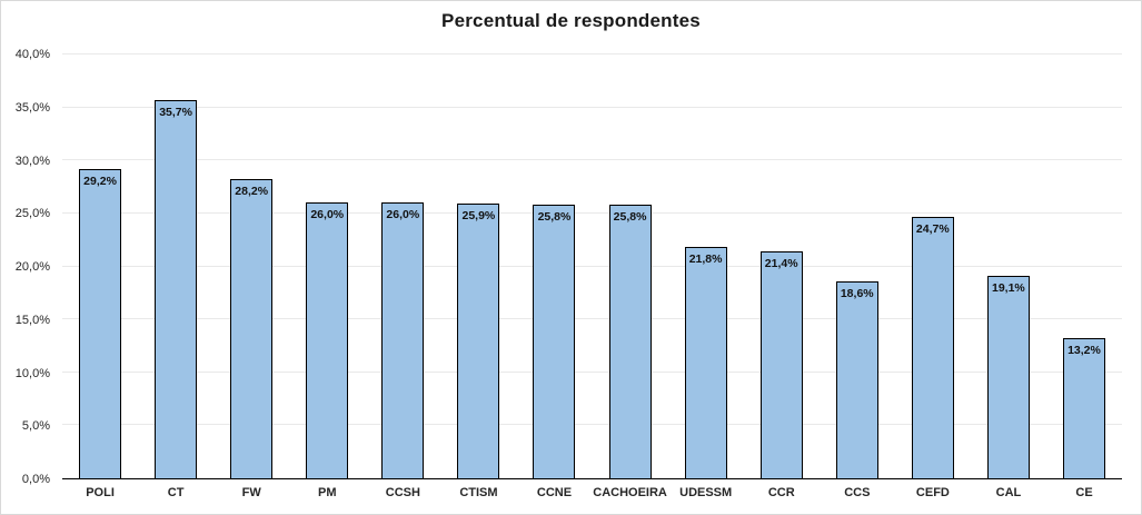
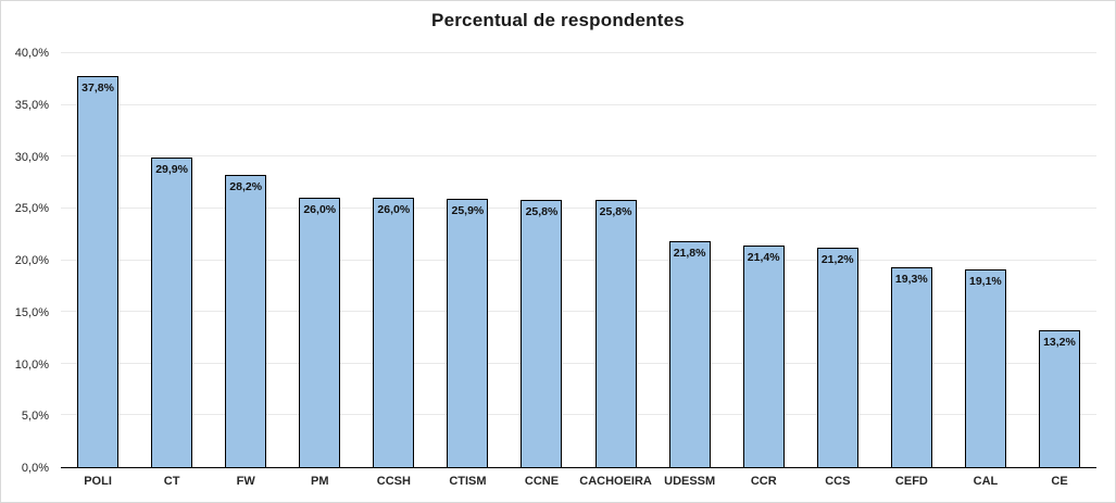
POLI: 29,2% -> 37,8%
CT: 35,7% -> 29,9%
CCS: 18,6% -> 21,2%
CEFD: 24,7% -> 19,3%
